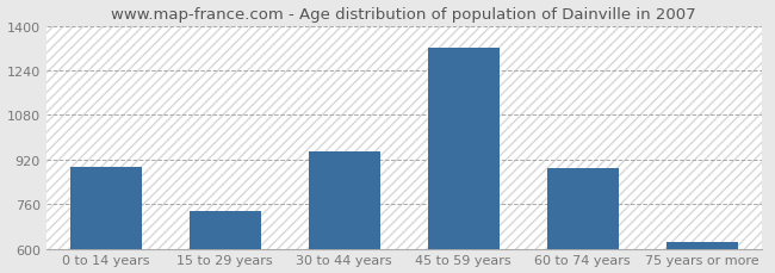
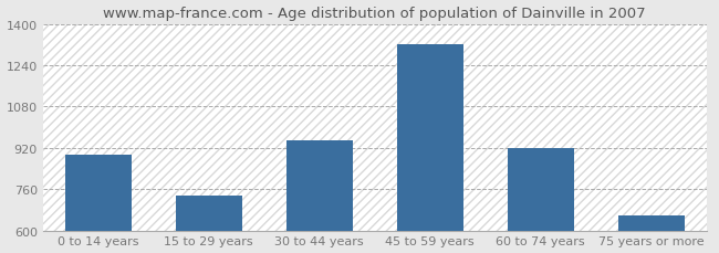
60 to 74 years: 890 -> 920
75 years or more: 625 -> 660
